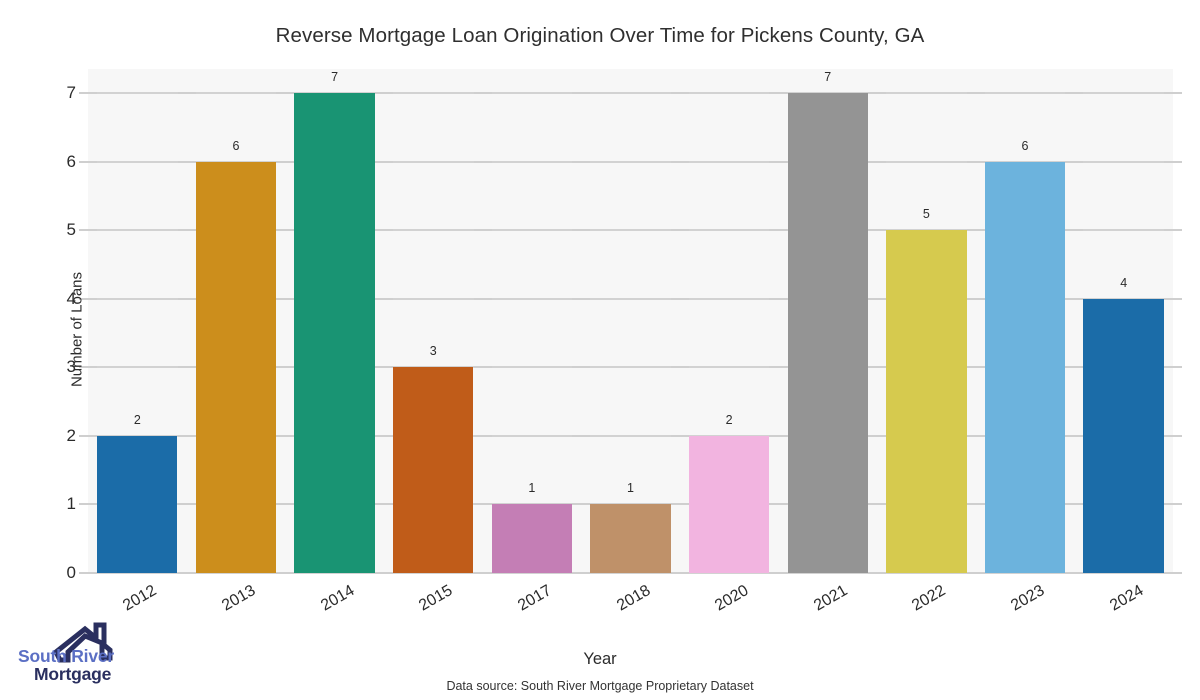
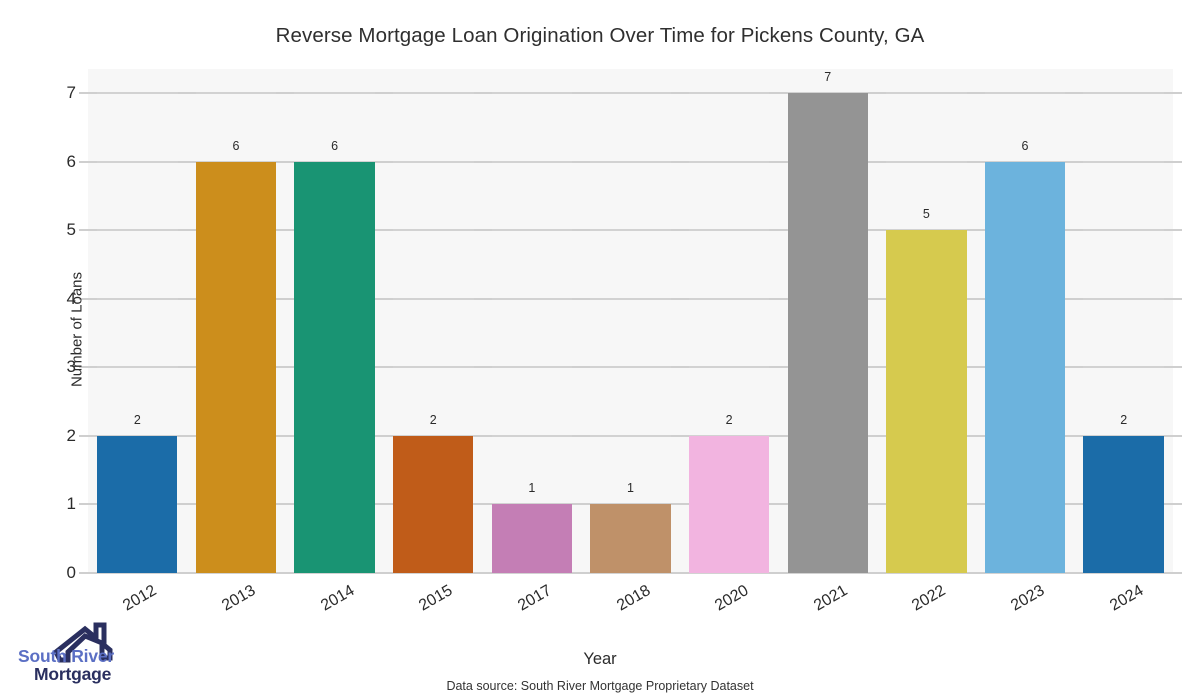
2014: 7 -> 6
2015: 3 -> 2
2024: 4 -> 2
